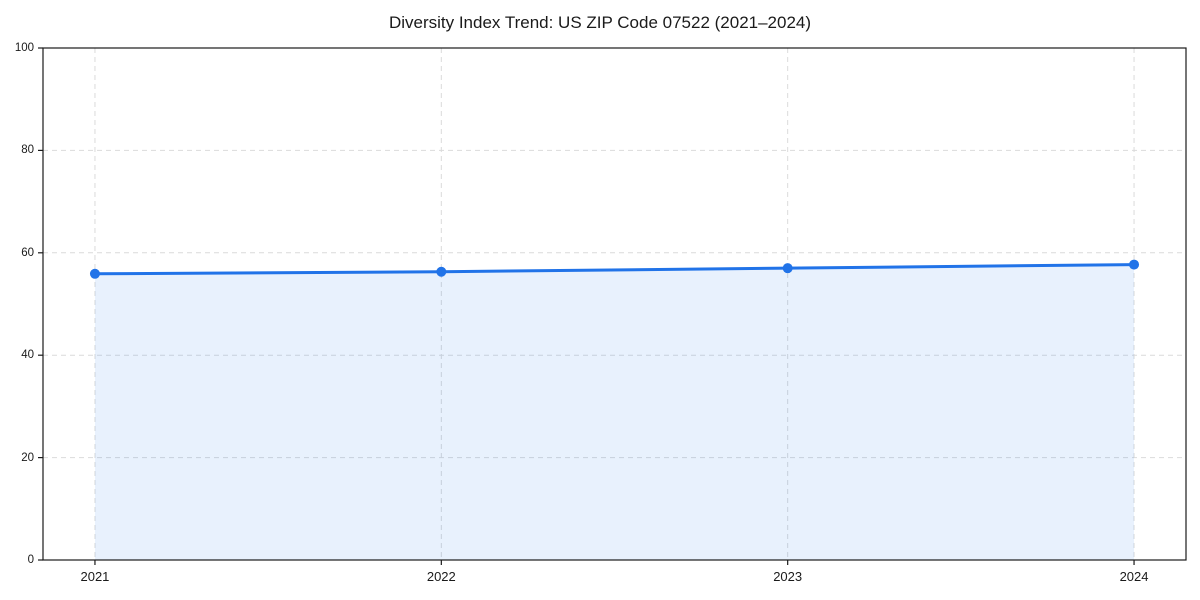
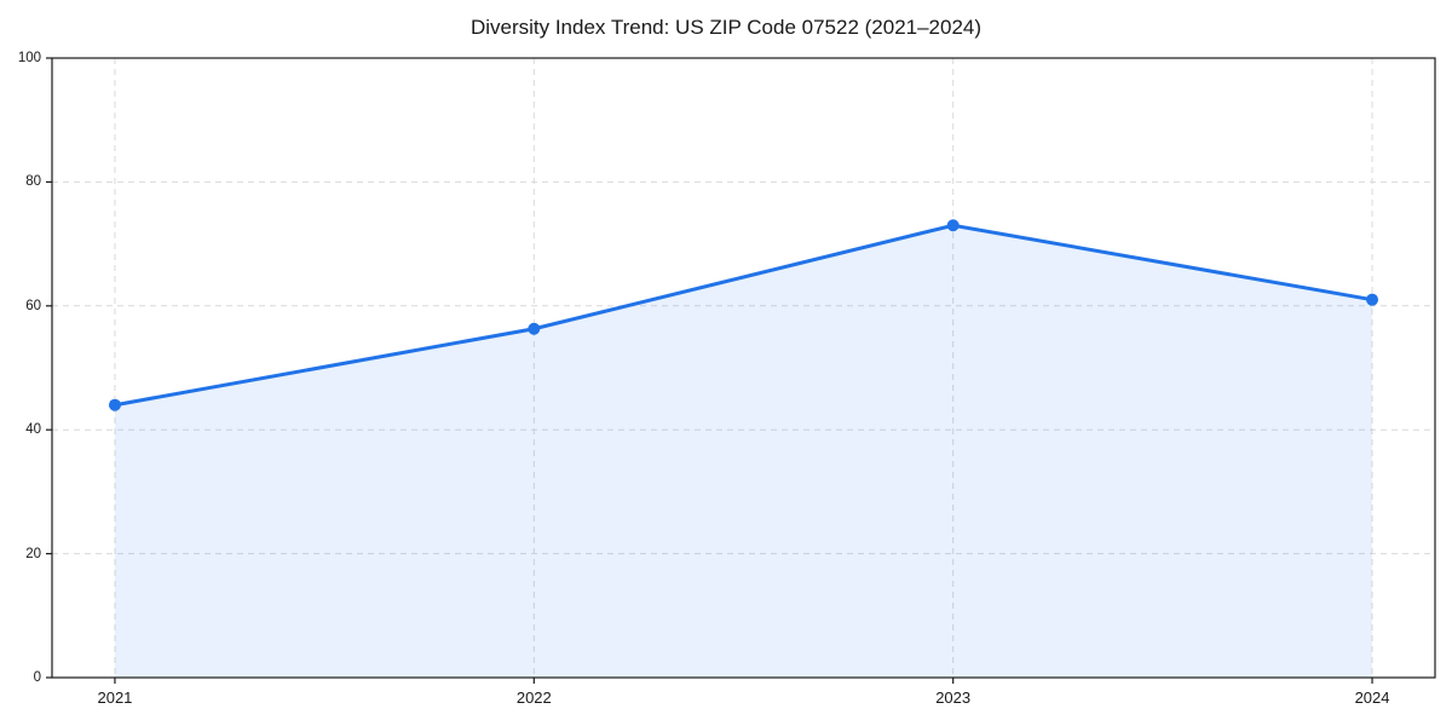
2021: 56 -> 44
2023: 57 -> 73
2024: 58 -> 61
